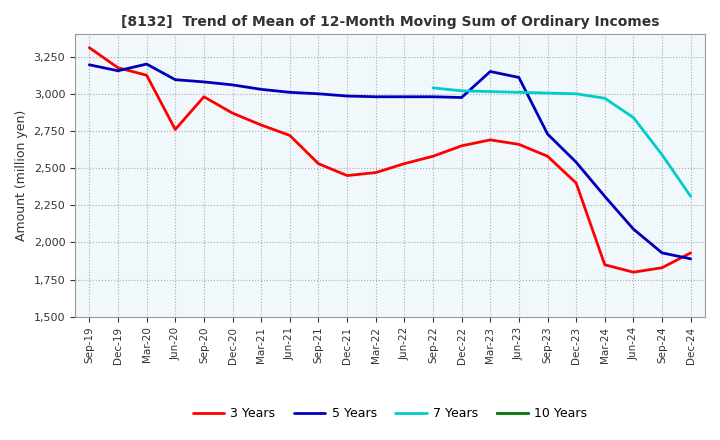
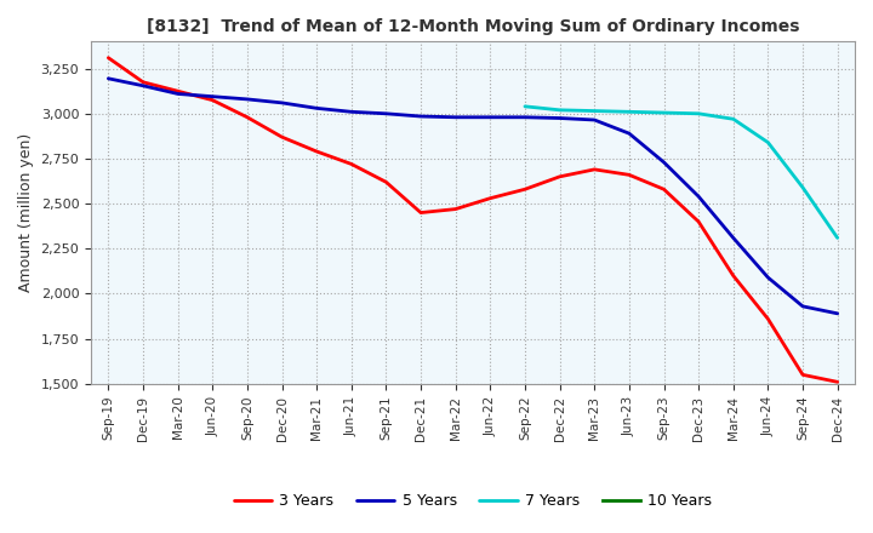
5 Years/Mar-20: 3,200 -> 3,110
3 Years/Jun-20: 2,760 -> 3,080
3 Years/Sep-21: 2,530 -> 2,620
5 Years/Mar-23: 3,150 -> 2,960
5 Years/Jun-23: 3,110 -> 2,890
3 Years/Mar-24: 1,850 -> 2,100
3 Years/Jun-24: 1,800 -> 1,860
3 Years/Sep-24: 1,830 -> 1,550
3 Years/Dec-24: 1,930 -> 1,510
